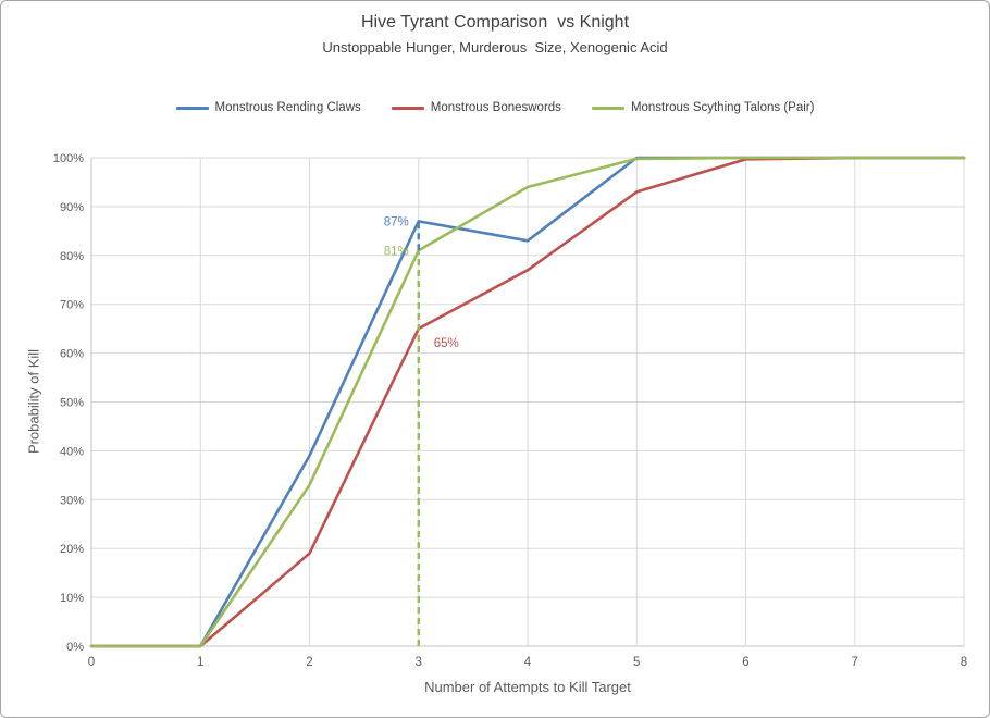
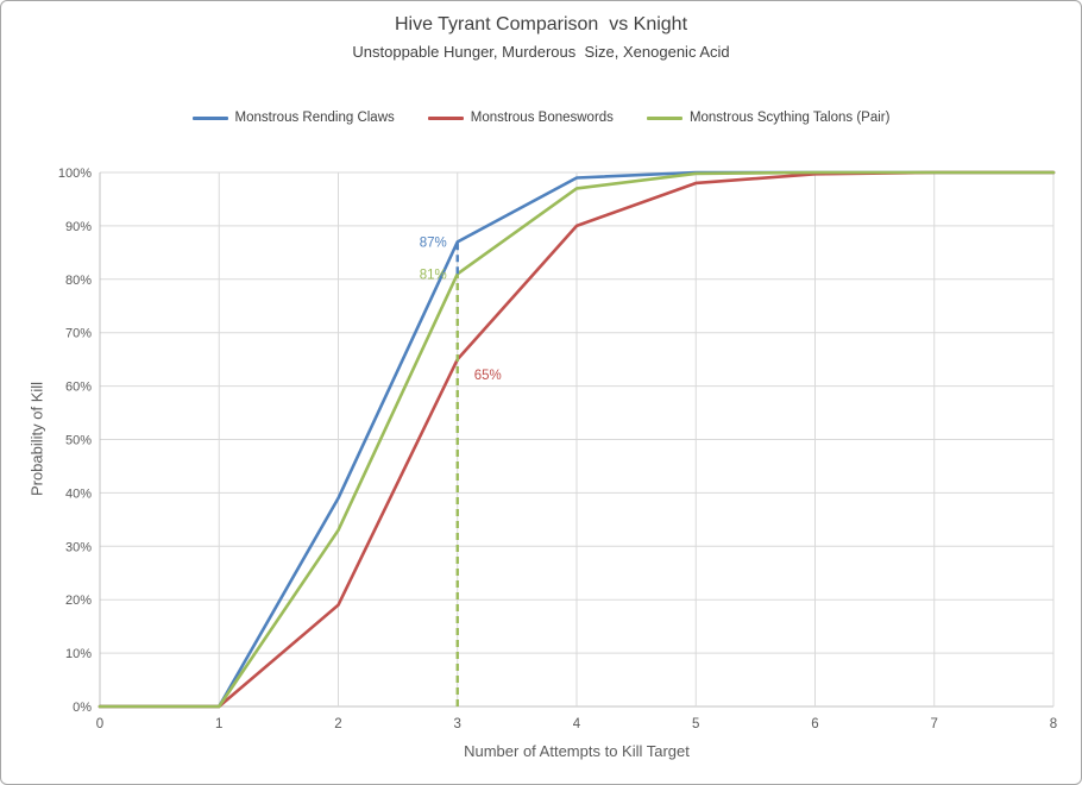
Monstrous Rending Claws/4: 83% -> 99%
Monstrous Boneswords/4: 77% -> 90%
Monstrous Scything Talons (Pair)/4: 94% -> 97%
Monstrous Boneswords/5: 93% -> 98%
